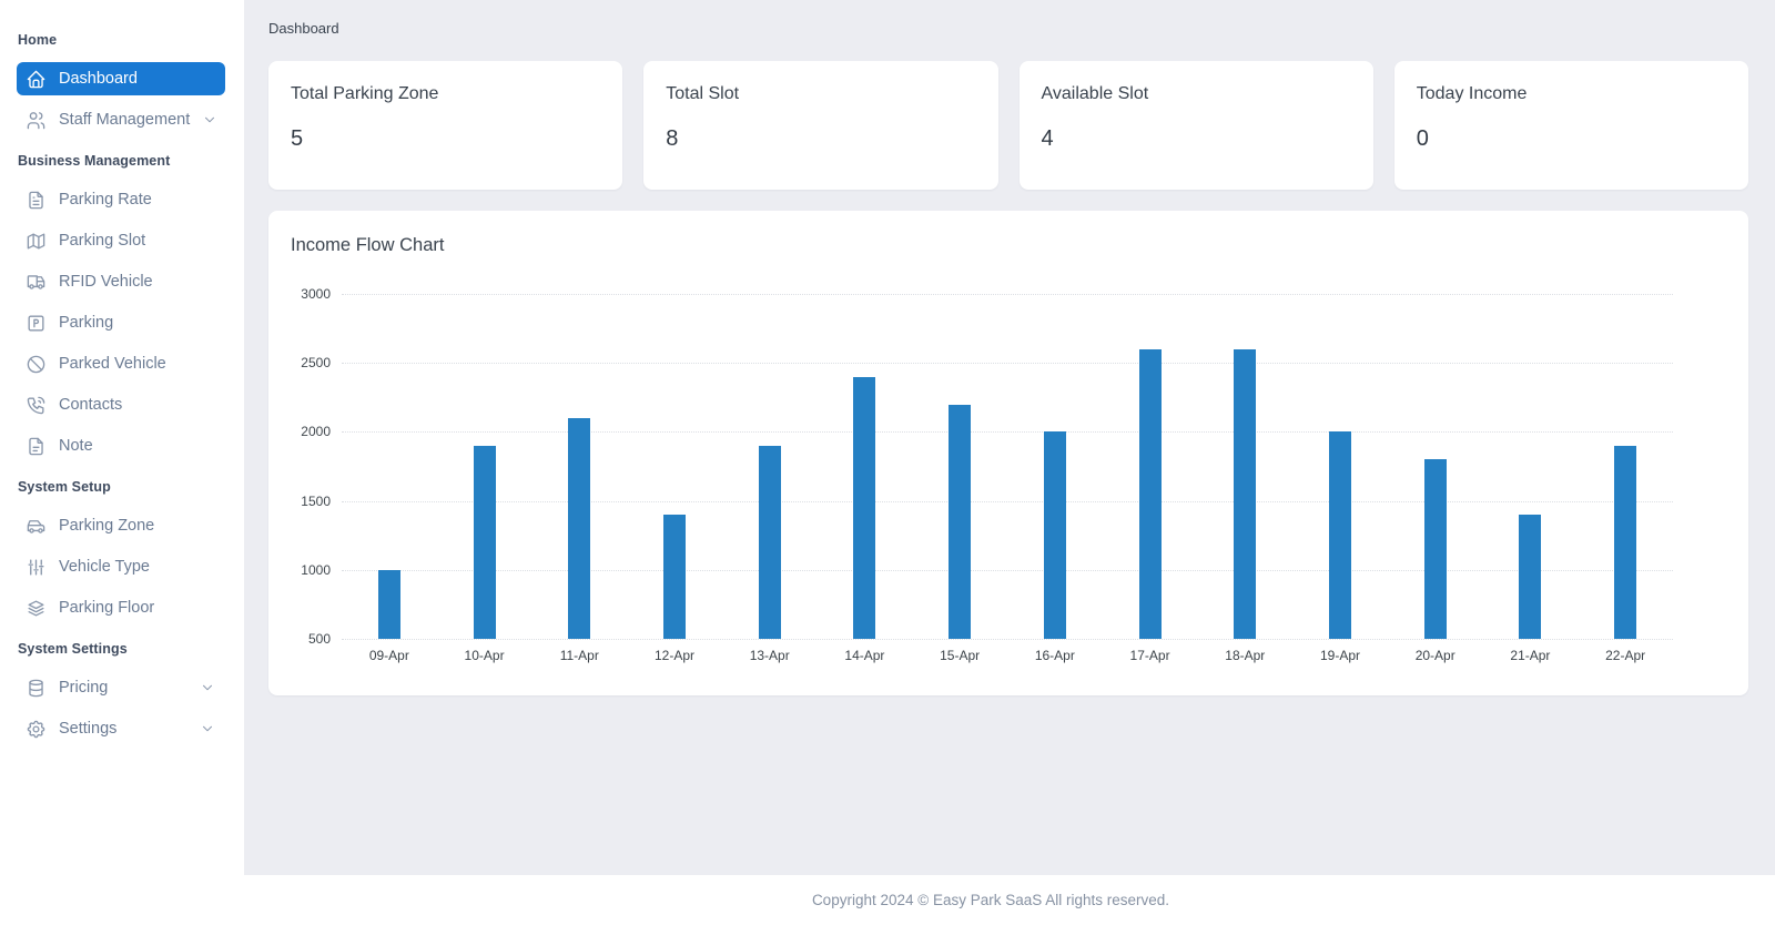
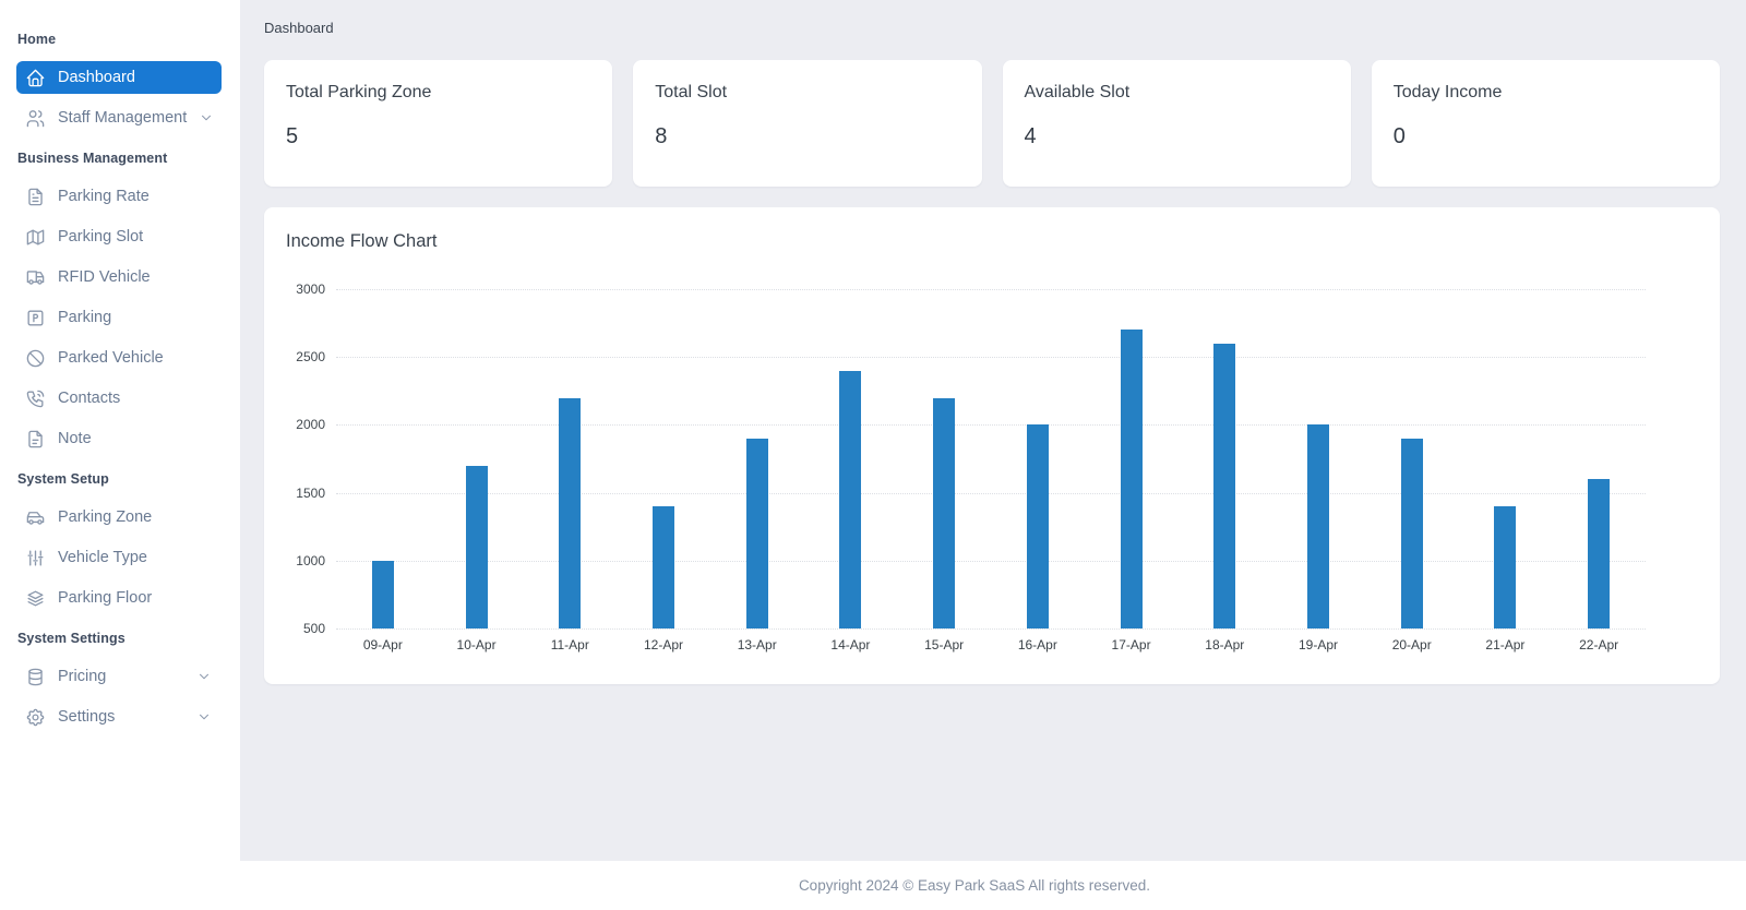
10-Apr: 1900 -> 1700
11-Apr: 2100 -> 2200
17-Apr: 2600 -> 2700
20-Apr: 1800 -> 1900
22-Apr: 1900 -> 1600
